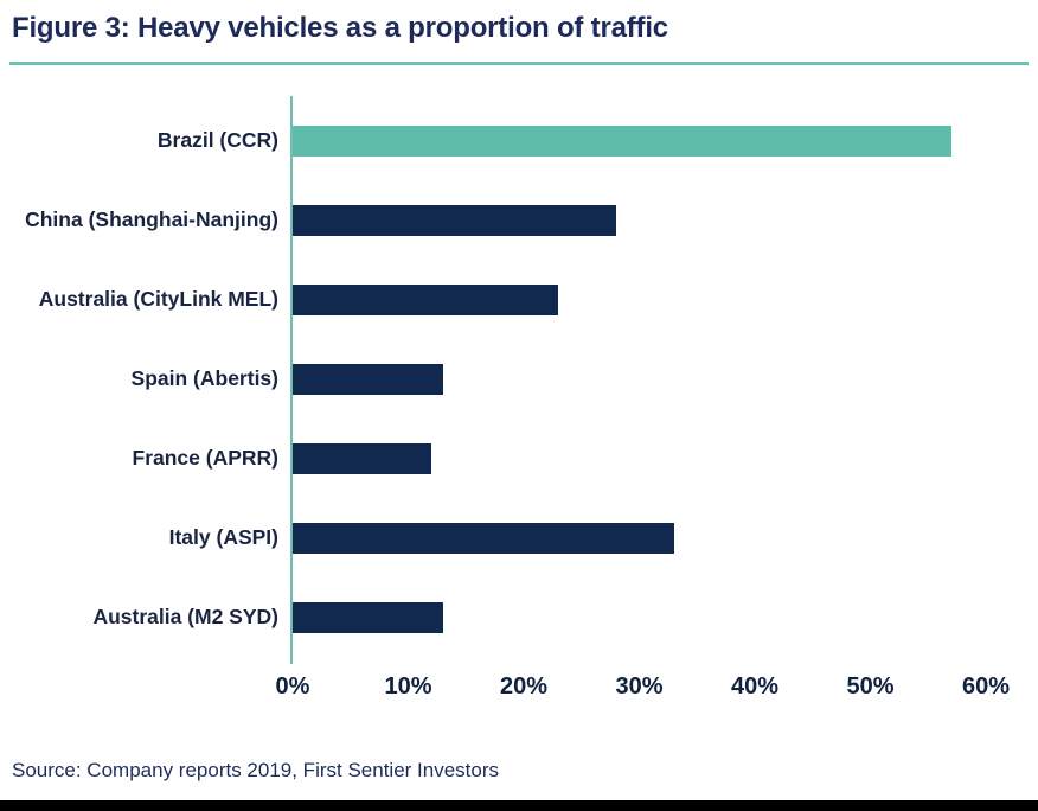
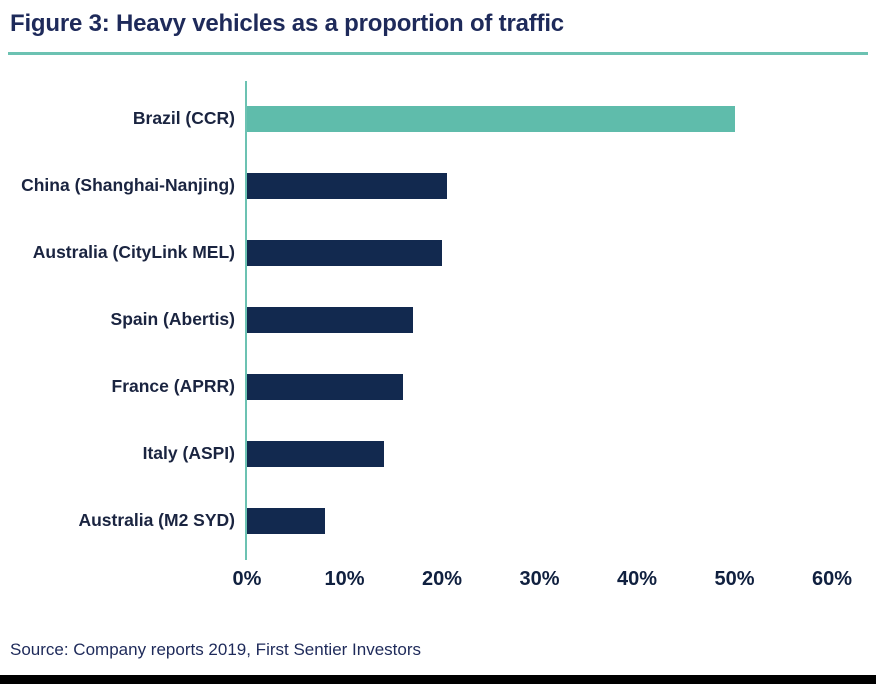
Brazil (CCR): 57% -> 50%
China (Shanghai-Nanjing): 28% -> 20%
Australia (CityLink MEL): 23% -> 20%
Spain (Abertis): 13% -> 17%
France (APRR): 12% -> 16%
Italy (ASPI): 33% -> 14%
Australia (M2 SYD): 13% -> 8%
